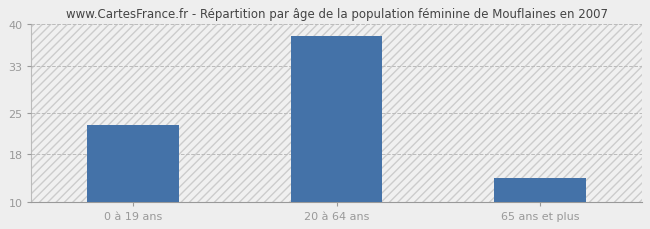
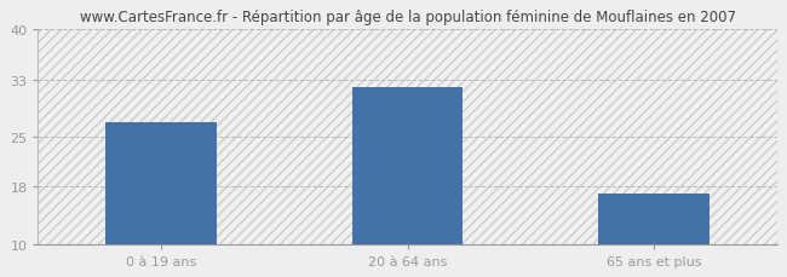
0 à 19 ans: 23 -> 27
20 à 64 ans: 38 -> 32
65 ans et plus: 14 -> 17
